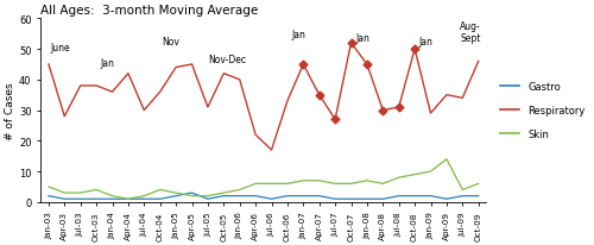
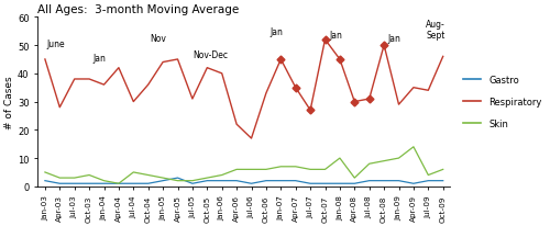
Skin/Jul-04: 2 -> 5
Skin/Jan-08: 7 -> 10
Skin/Apr-08: 6 -> 3
